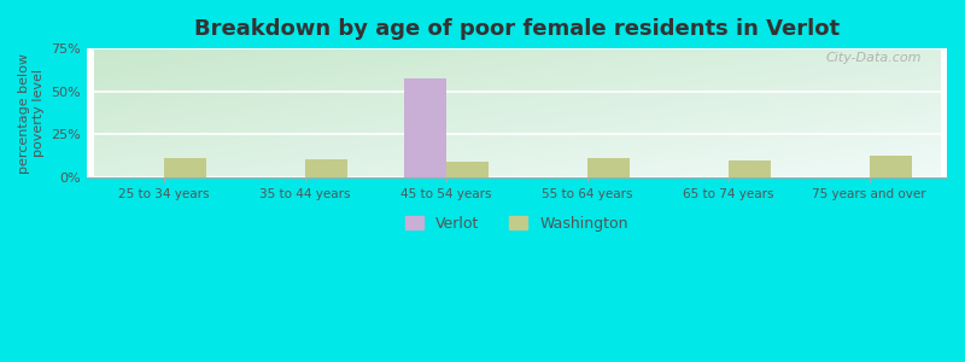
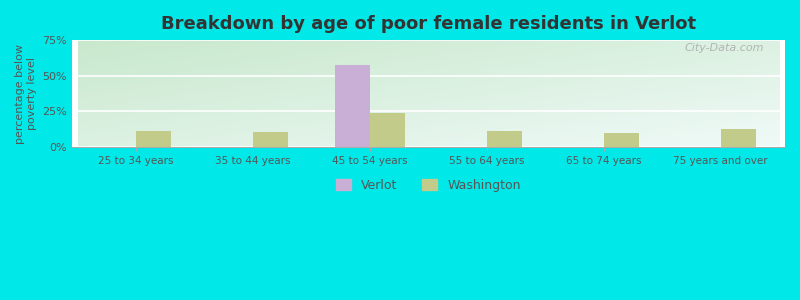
Washington/45 to 54 years: 10% -> 24%
